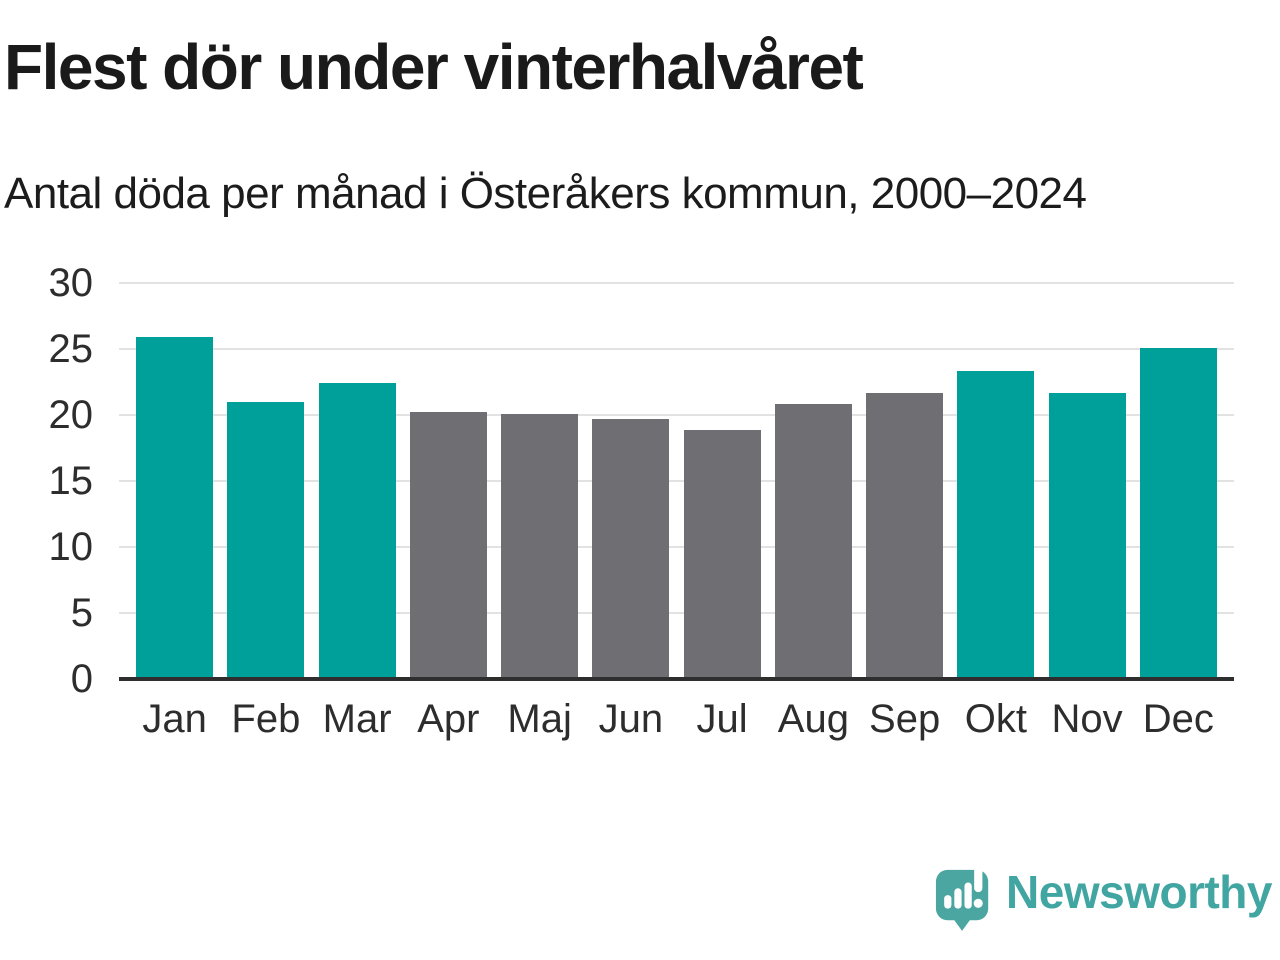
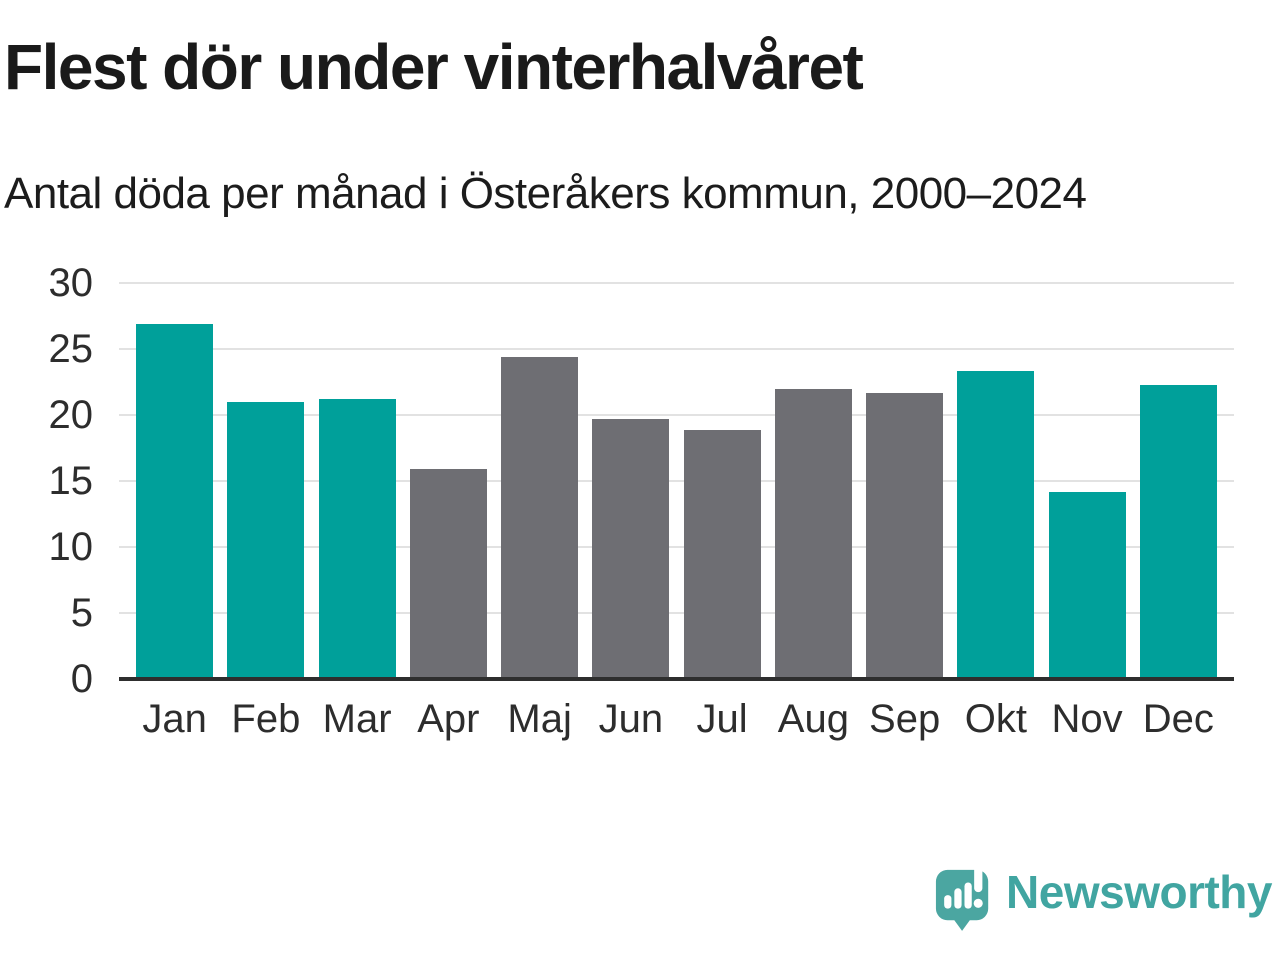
Jan: 25.9 -> 26.9
Mar: 22.4 -> 21.2
Apr: 20.2 -> 15.9
Maj: 20.1 -> 24.4
Aug: 20.8 -> 22.0
Nov: 21.7 -> 14.2
Dec: 25.1 -> 22.3
